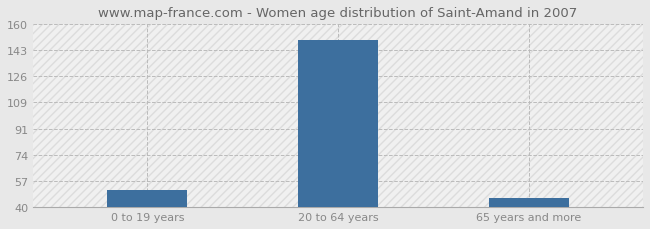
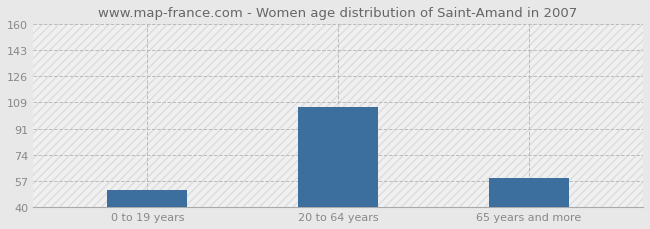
20 to 64 years: 150 -> 106
65 years and more: 46 -> 59
